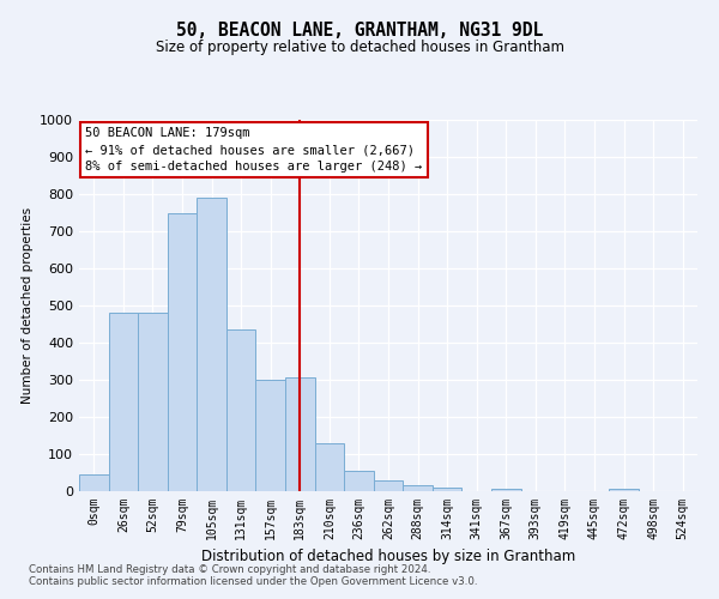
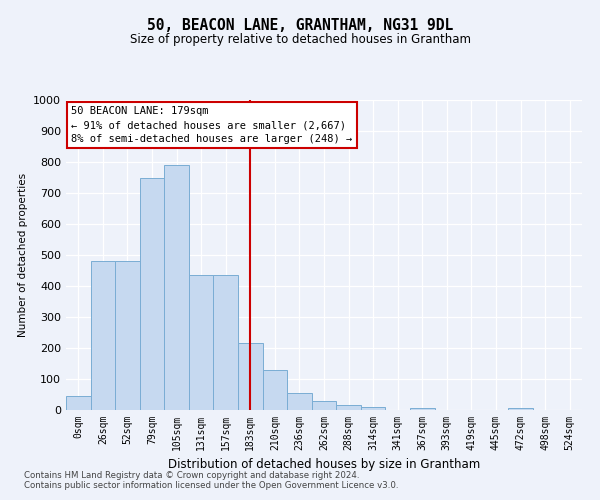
157sqm: 300 -> 435
183sqm: 305 -> 215
